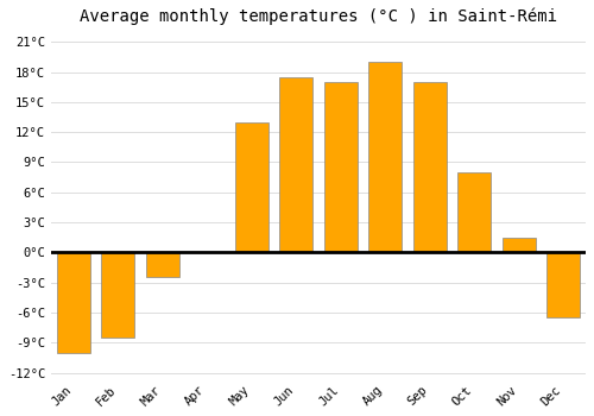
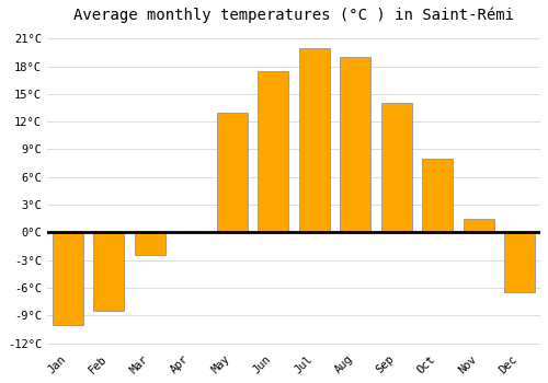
Jul: 17.0°C -> 20.0°C
Sep: 17.0°C -> 14.0°C
